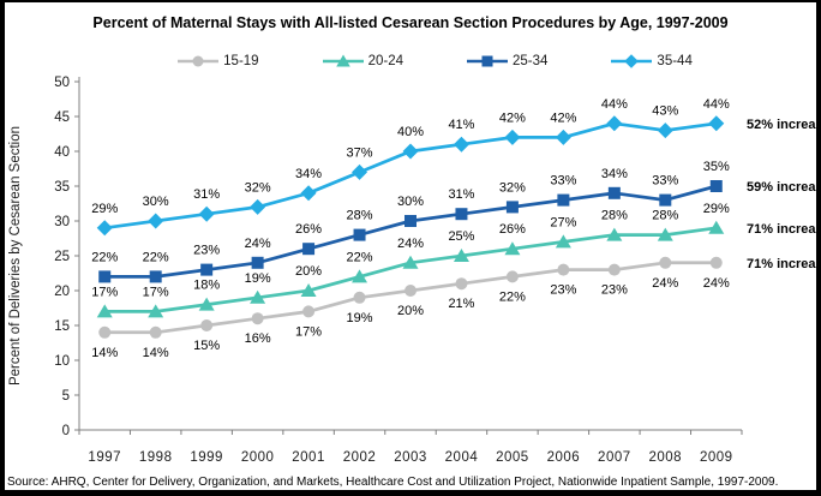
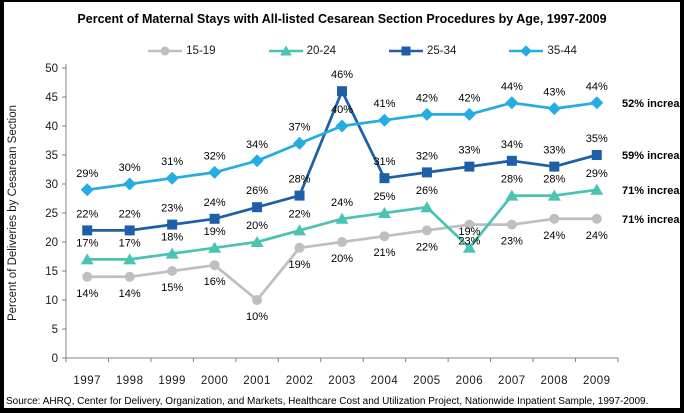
15-19/2001: 17% -> 10%
25-34/2003: 30% -> 46%
20-24/2006: 27% -> 19%
